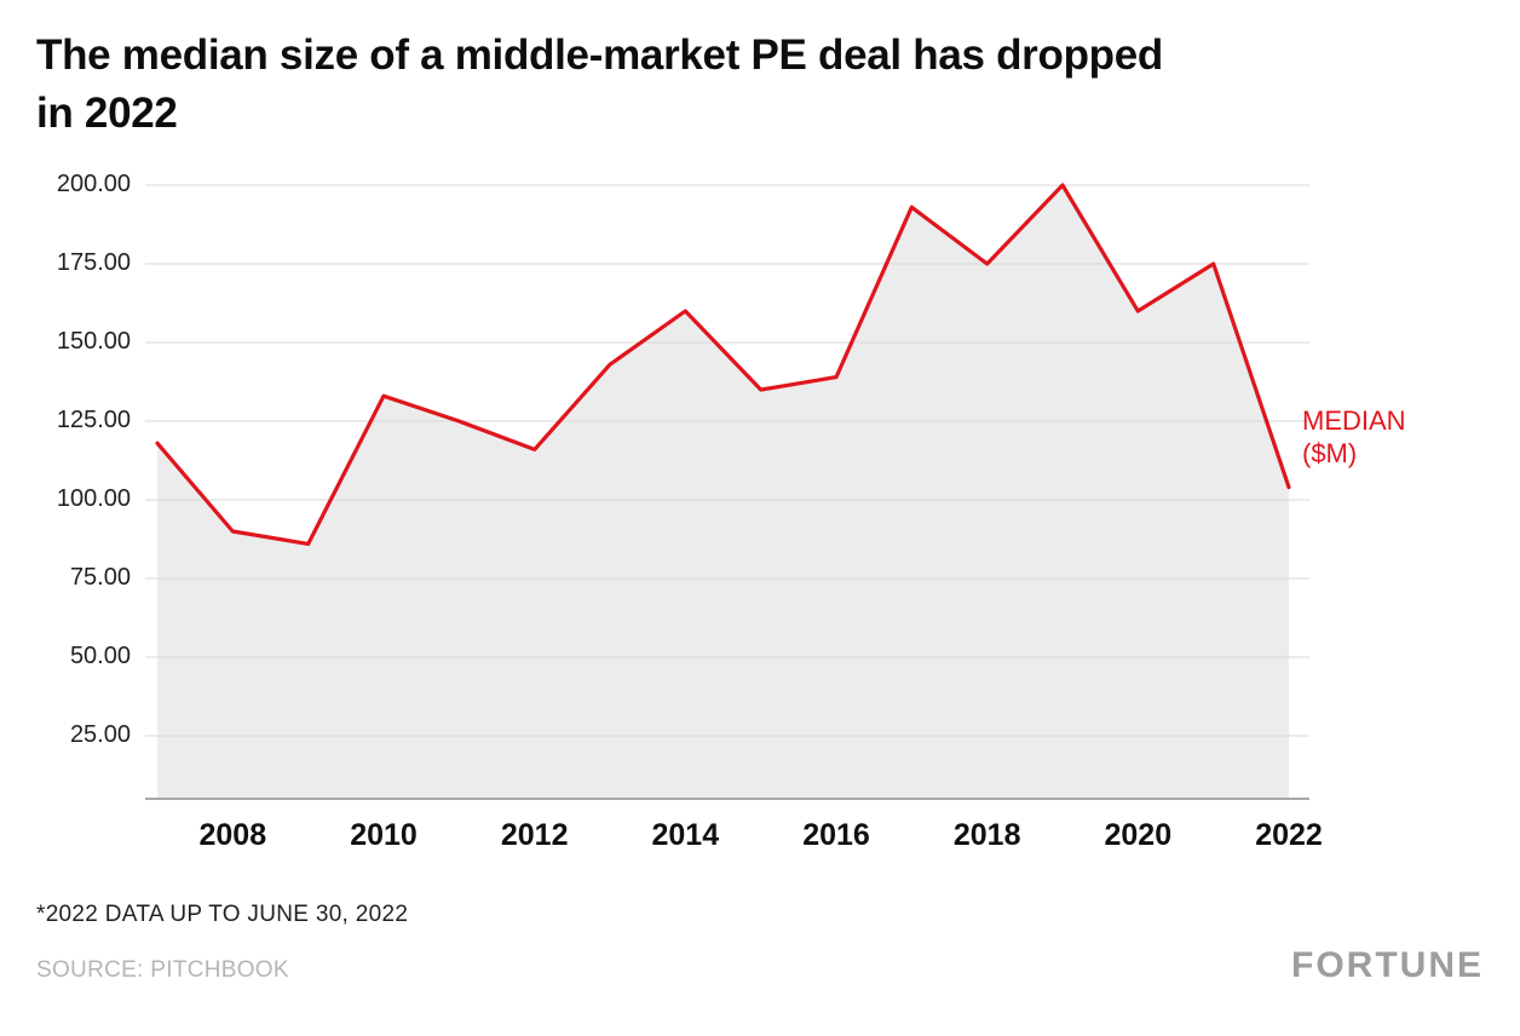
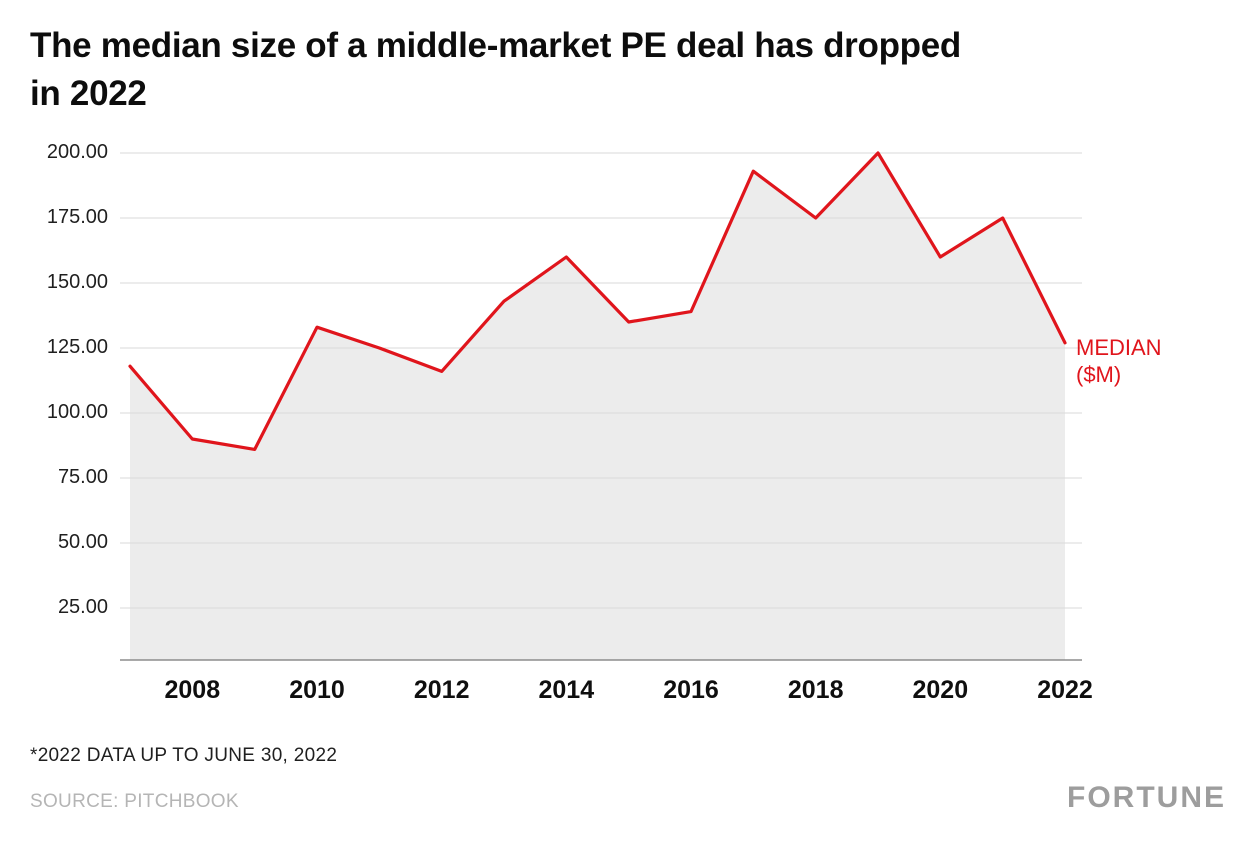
2022: 104 -> 127
